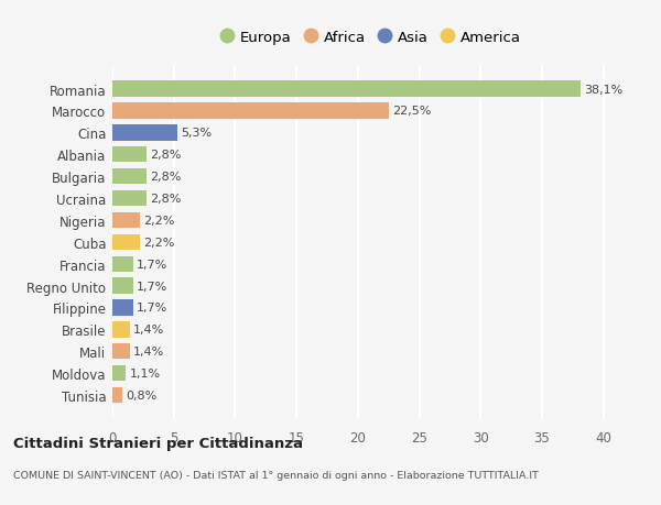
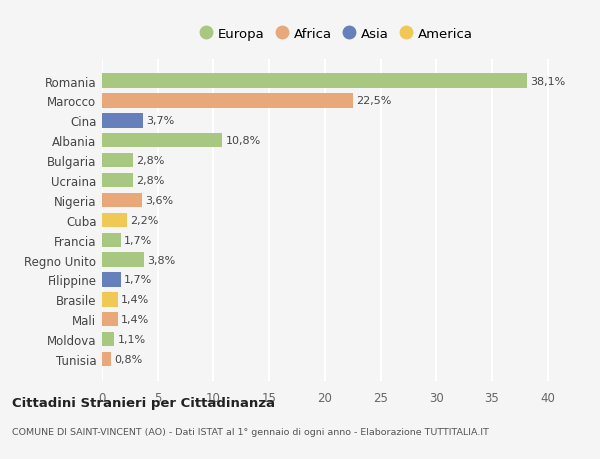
Cina: 5,3% -> 3,7%
Albania: 2,8% -> 10,8%
Nigeria: 2,2% -> 3,6%
Regno Unito: 1,7% -> 3,8%
